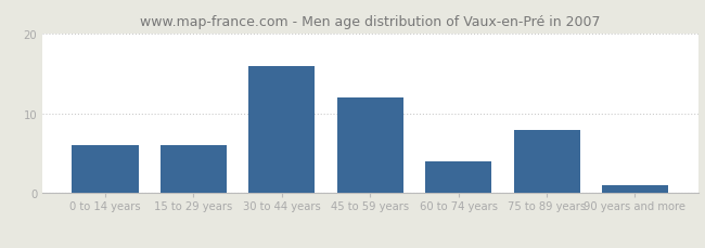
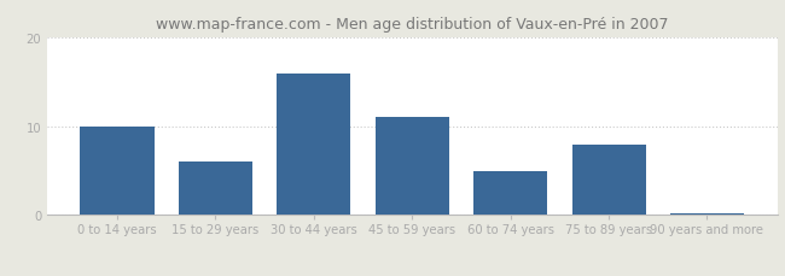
0 to 14 years: 6.0 -> 10.0
45 to 59 years: 12.0 -> 11.0
60 to 74 years: 4.0 -> 5.0
90 years and more: 1.0 -> 0.2
